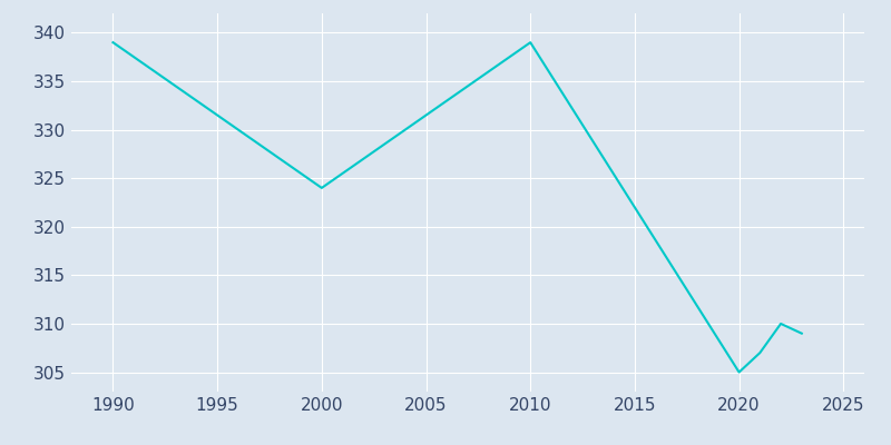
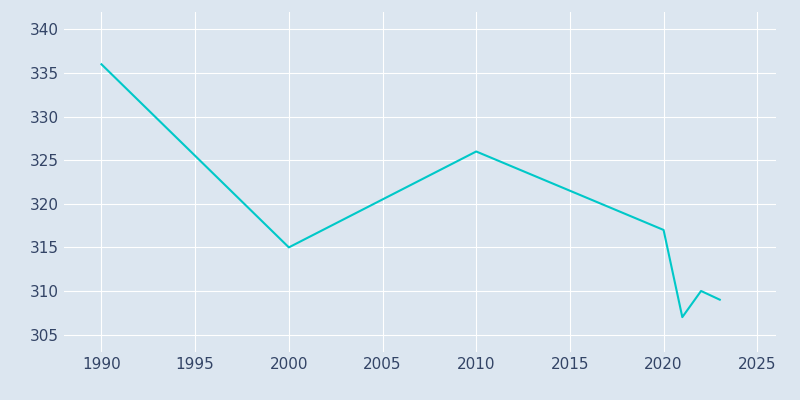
1990: 339 -> 336
2000: 324 -> 315
2010: 339 -> 326
2020: 305 -> 317
